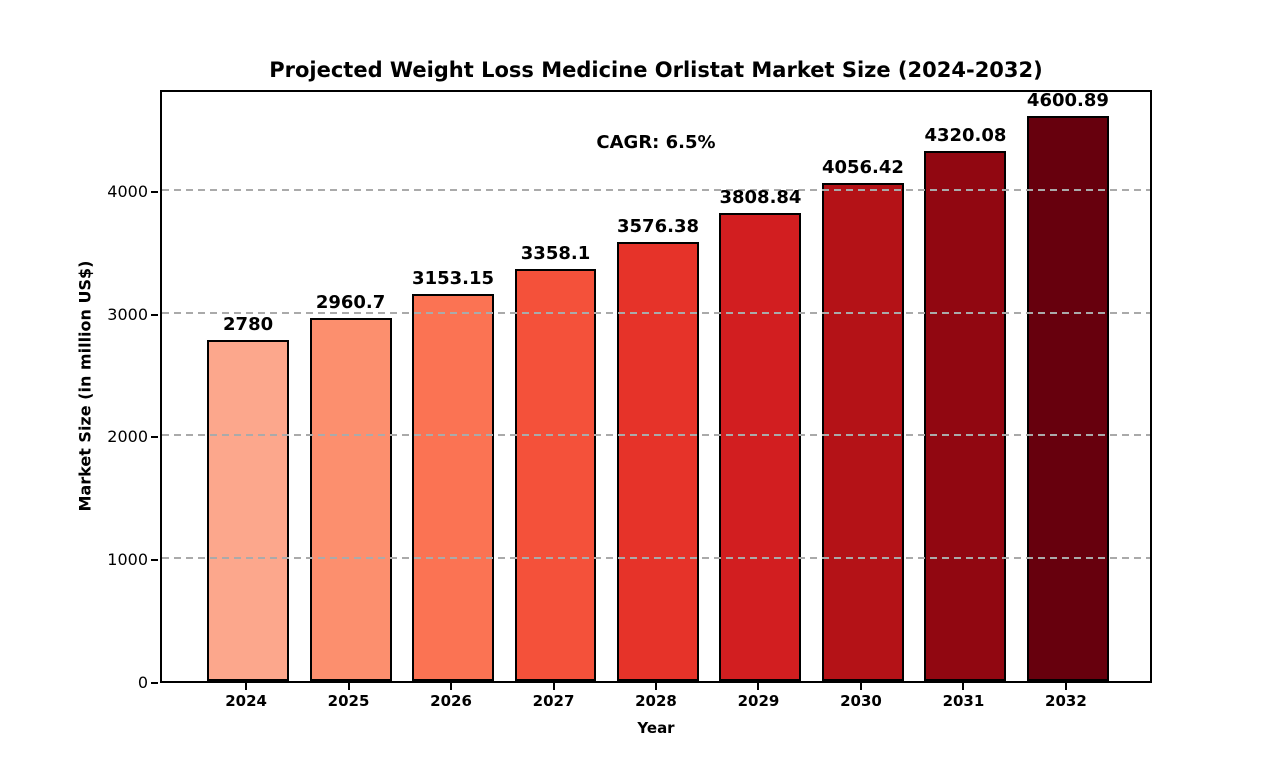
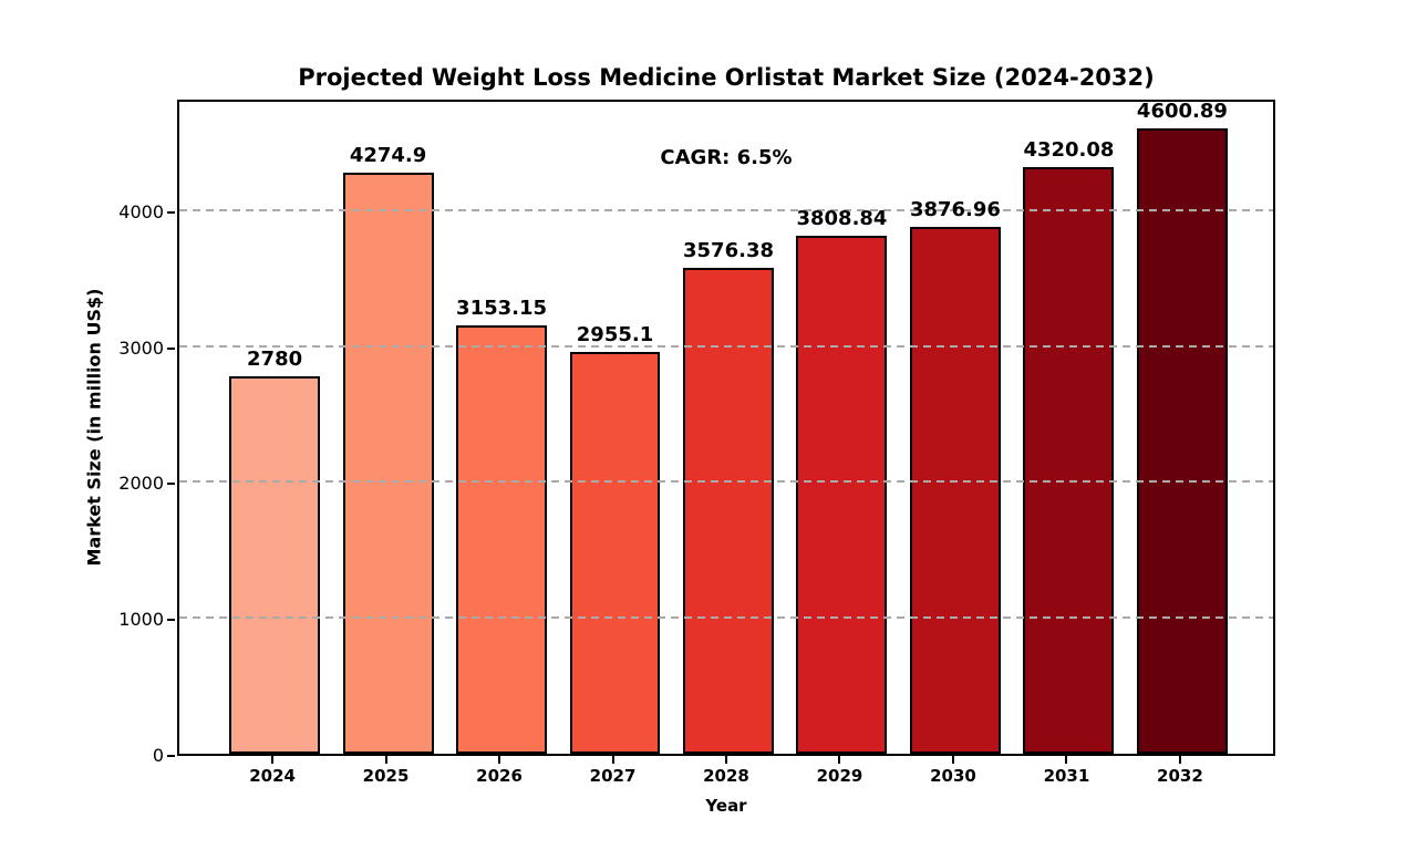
2025: 2960.7 -> 4274.9
2027: 3358.1 -> 2955.1
2030: 4056.42 -> 3876.96
